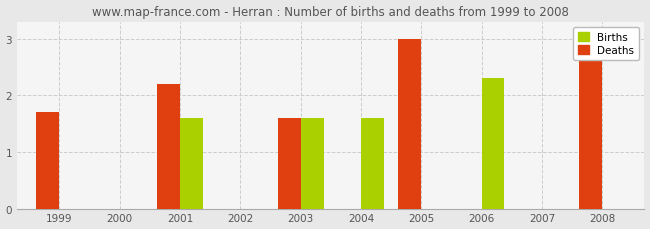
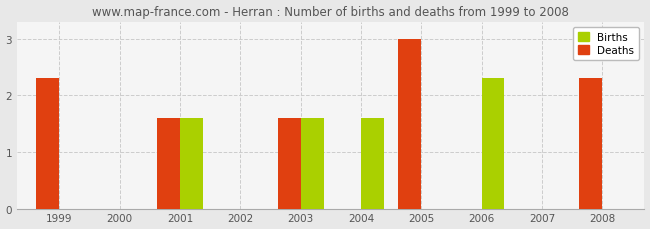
Deaths/1999: 1.7 -> 2.3
Deaths/2001: 2.2 -> 1.6
Deaths/2008: 2.6 -> 2.3
